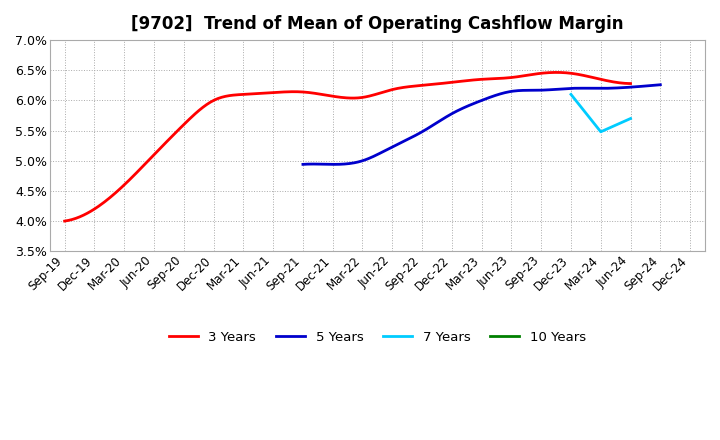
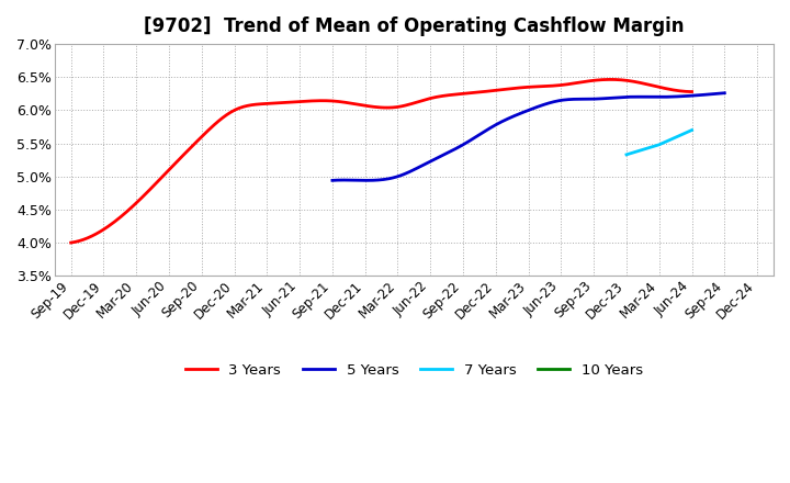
7 Years/Dec-23: 6.10% -> 5.33%
